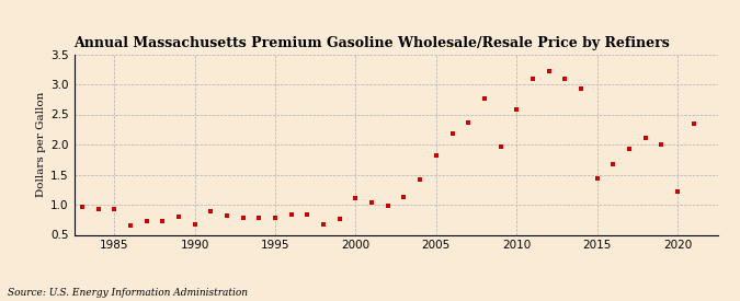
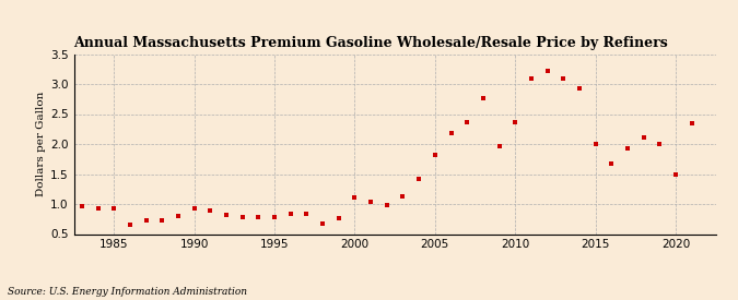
1990: 0.68 -> 0.93
2010: 2.58 -> 2.37
2015: 1.44 -> 2.00
2020: 1.22 -> 1.49
